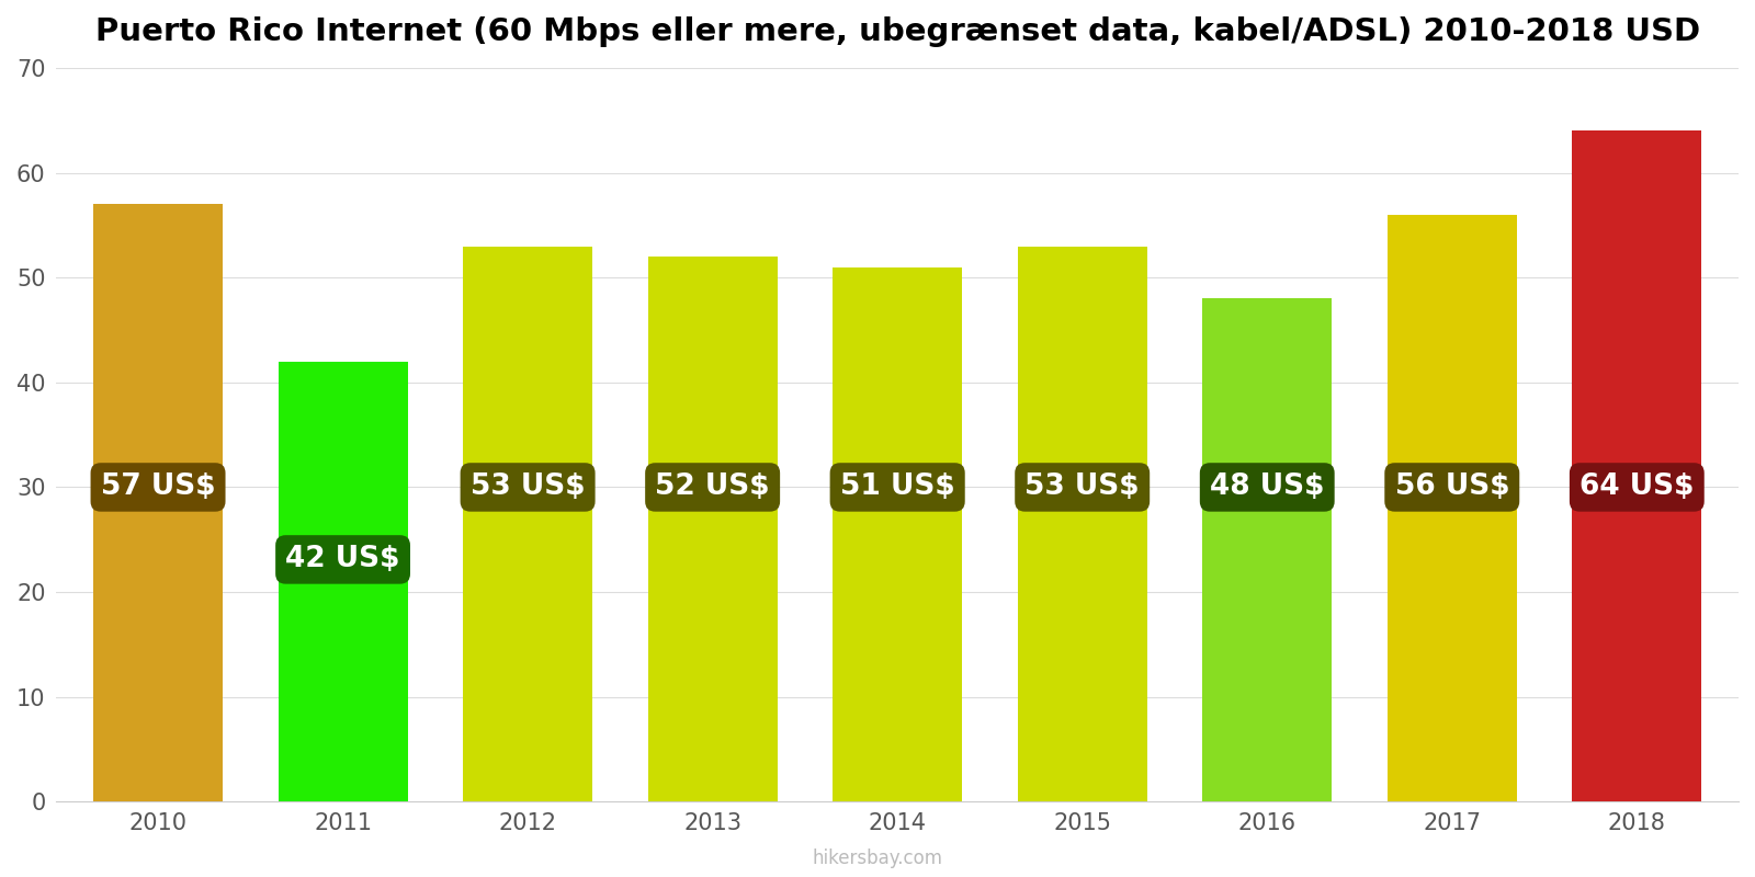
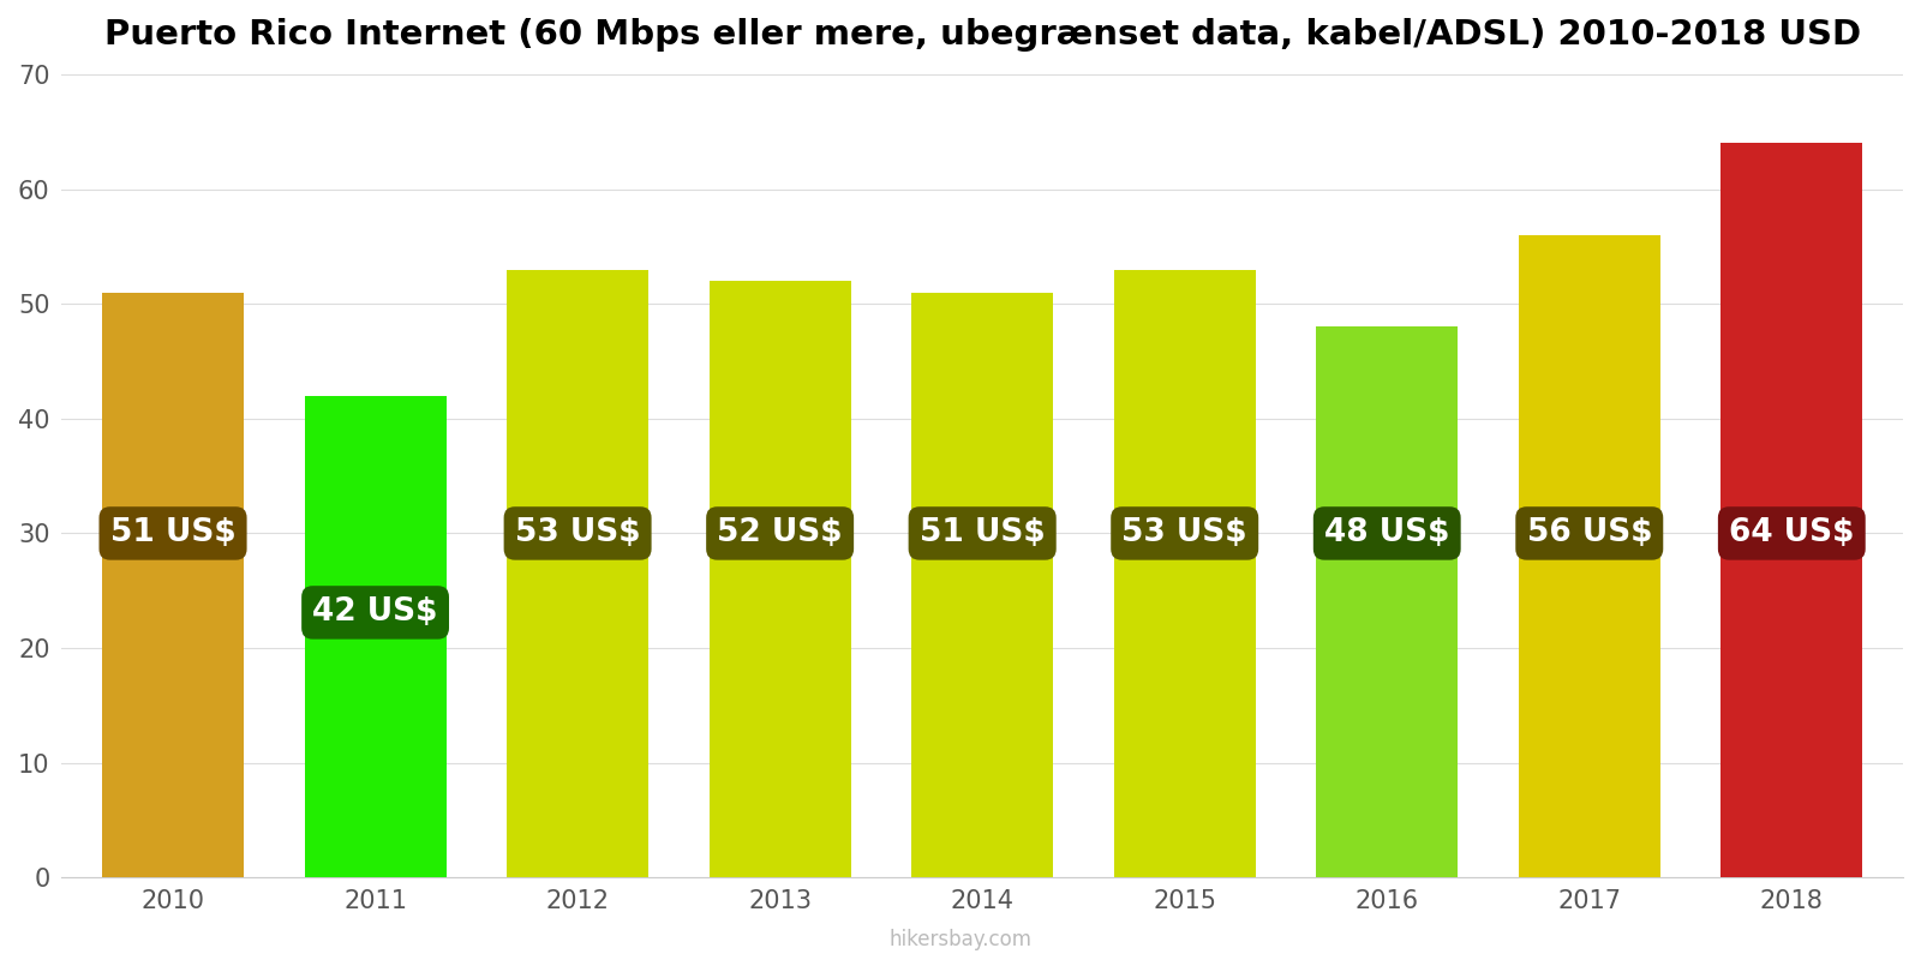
2010: 57 -> 51
